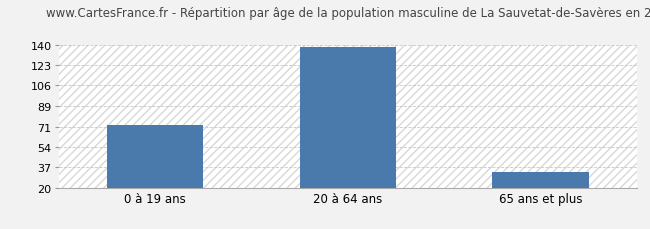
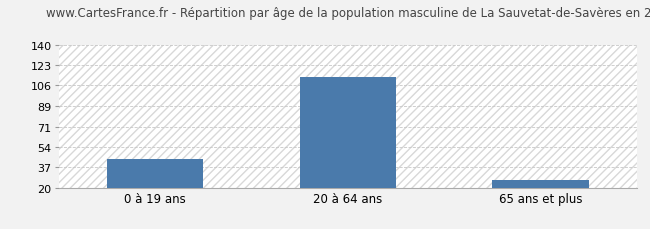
0 à 19 ans: 73 -> 44
20 à 64 ans: 138 -> 113
65 ans et plus: 33 -> 26
